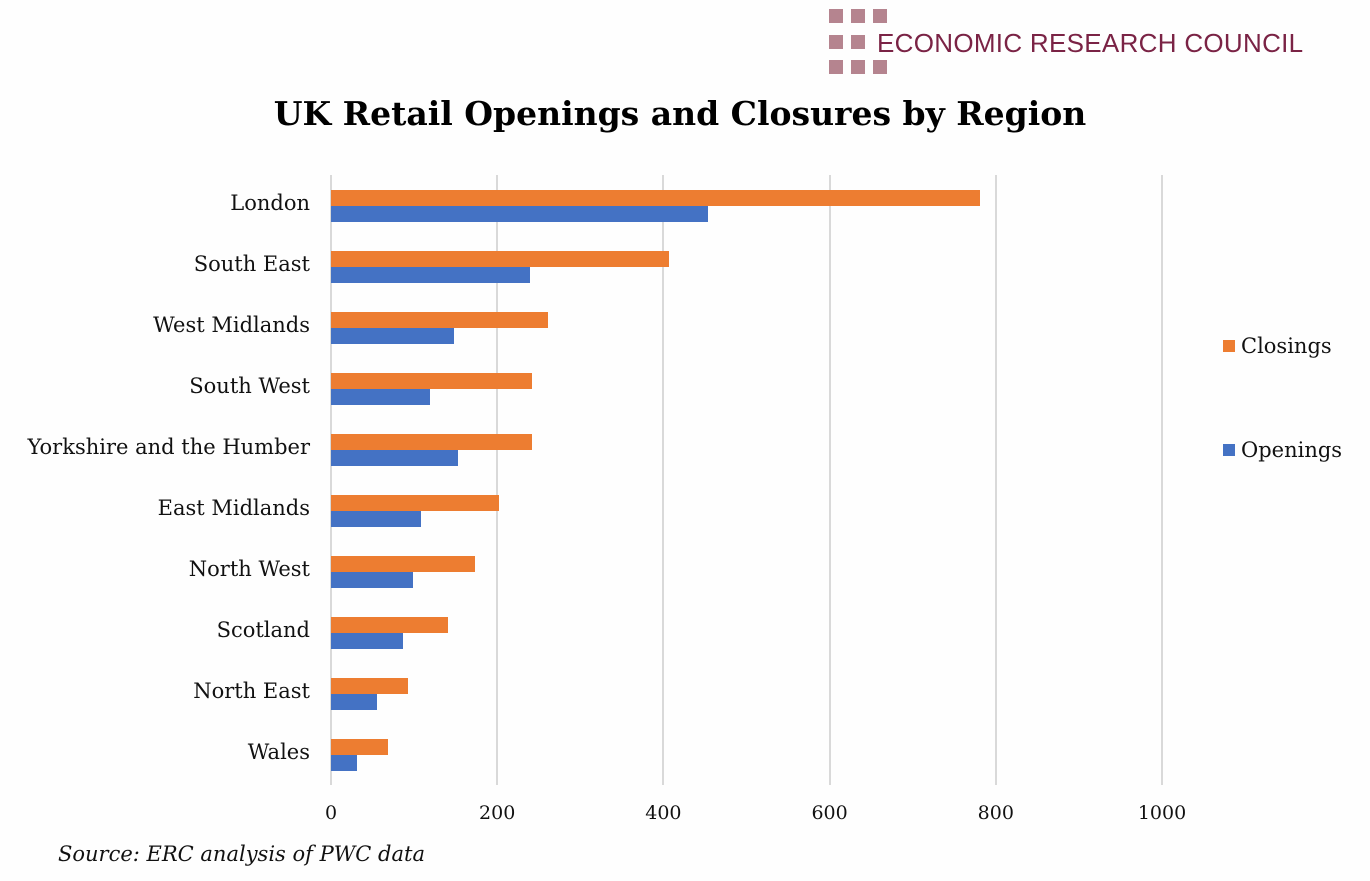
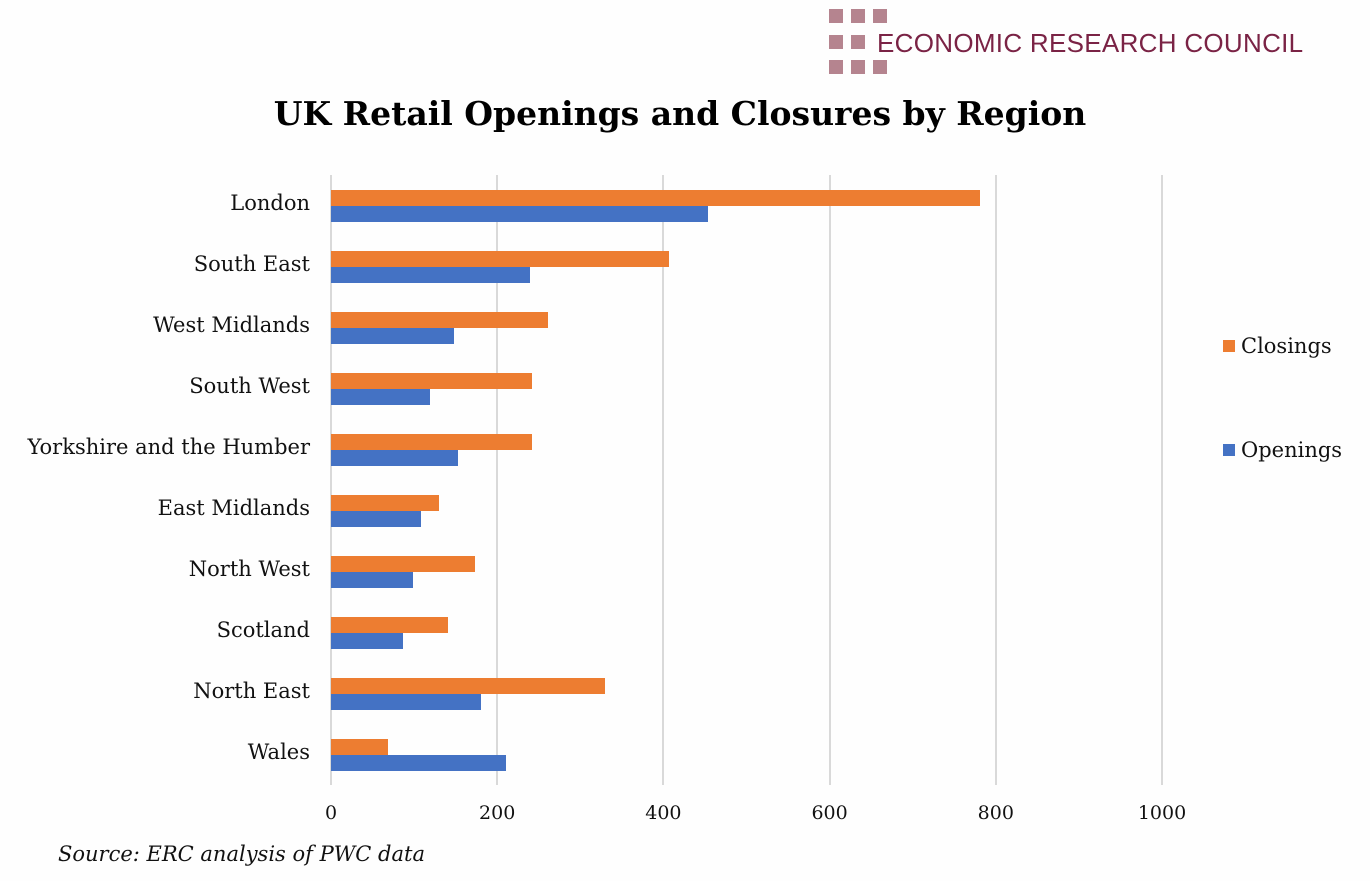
Closings/East Midlands: 200 -> 130
Closings/North East: 90 -> 330
Openings/North East: 60 -> 180
Openings/Wales: 30 -> 210
